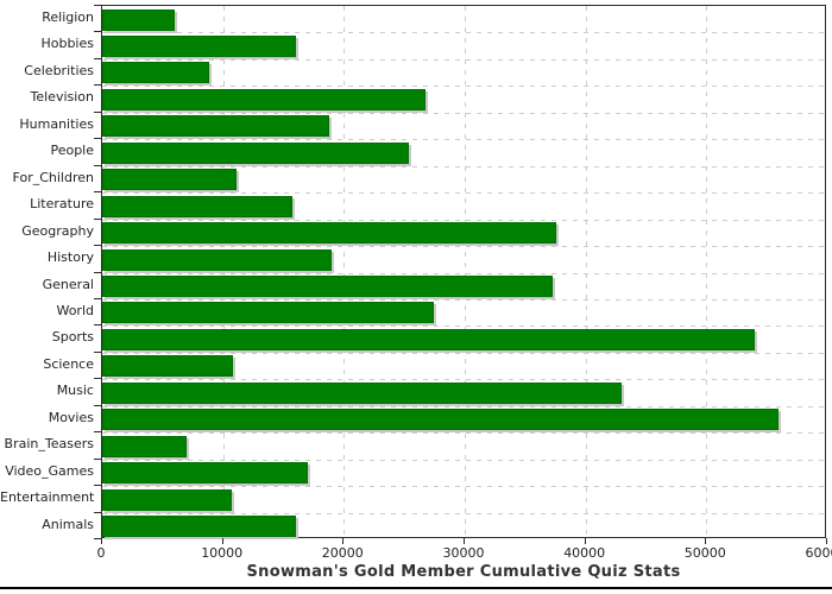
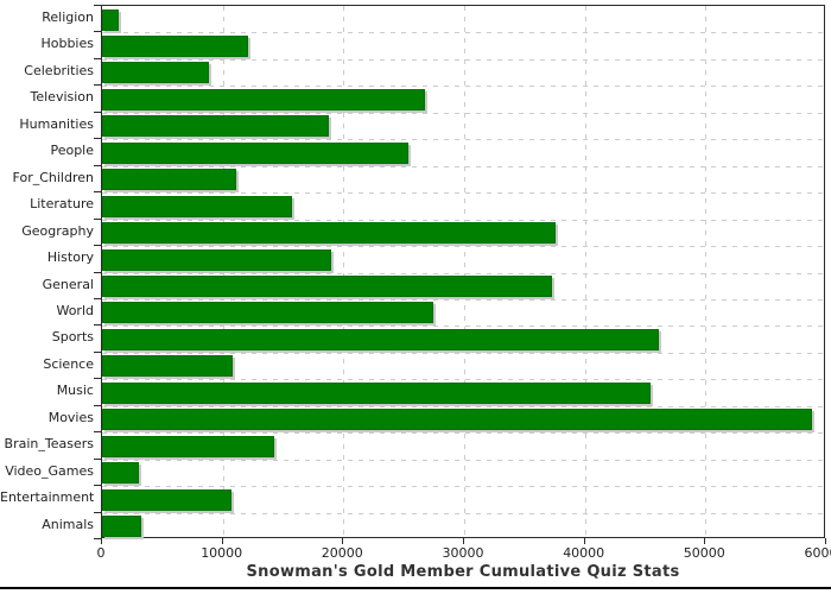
Religion: 6000 -> 1000
Hobbies: 16000 -> 12000
Sports: 54000 -> 46000
Music: 43000 -> 45000
Movies: 56000 -> 59000
Brain_Teasers: 7000 -> 14000
Video_Games: 17000 -> 3000
Animals: 16000 -> 3000
